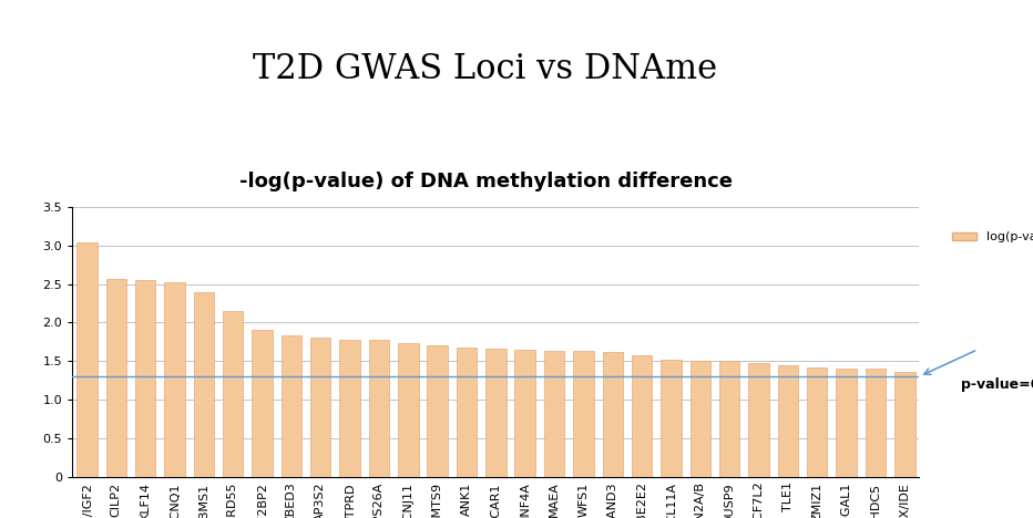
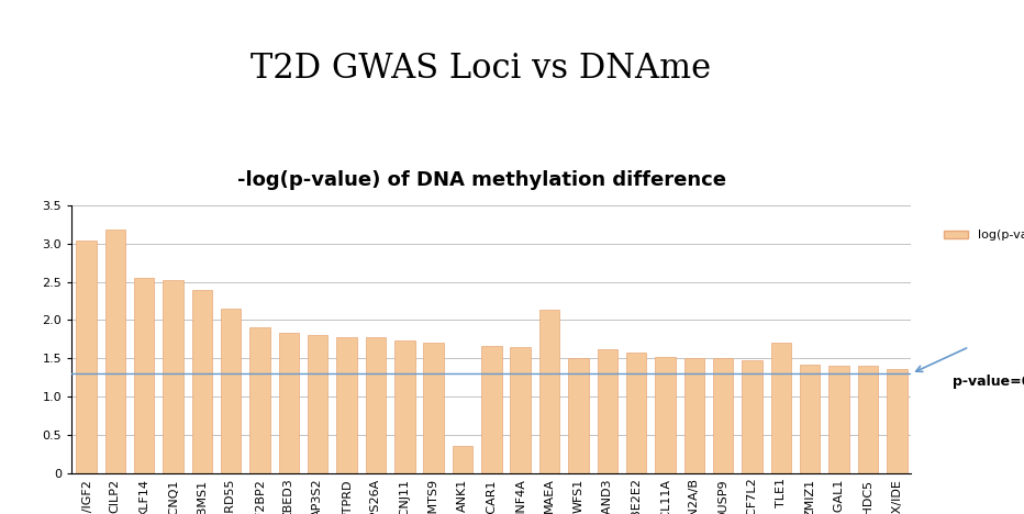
CILP2: 2.57 -> 3.18
ANK1: 1.68 -> 0.36
MAEA: 1.64 -> 2.14
WFS1: 1.63 -> 1.50
TLE1: 1.45 -> 1.70
